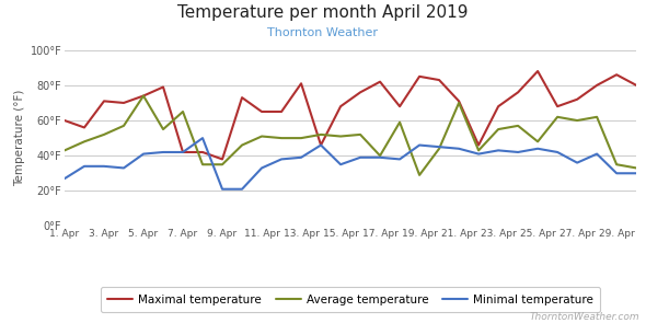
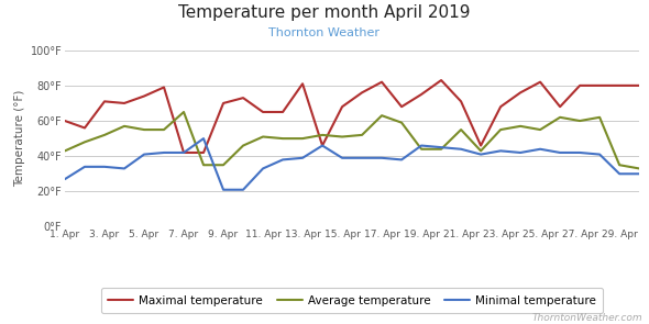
Average temperature/5. Apr: 74°F -> 55°F
Maximal temperature/9. Apr: 38°F -> 70°F
Minimal temperature/15. Apr: 35°F -> 39°F
Average temperature/17. Apr: 40°F -> 63°F
Maximal temperature/19. Apr: 85°F -> 75°F
Average temperature/19. Apr: 29°F -> 44°F
Average temperature/21. Apr: 70°F -> 55°F
Maximal temperature/25. Apr: 88°F -> 82°F
Average temperature/25. Apr: 48°F -> 55°F
Maximal temperature/27. Apr: 72°F -> 80°F
Minimal temperature/27. Apr: 36°F -> 42°F
Maximal temperature/29. Apr: 86°F -> 80°F
